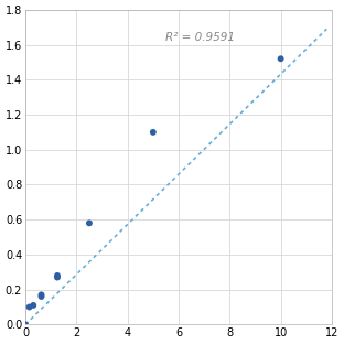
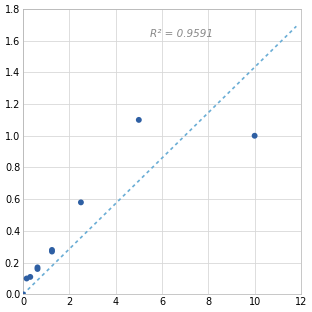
10: 1.52 -> 1.00
